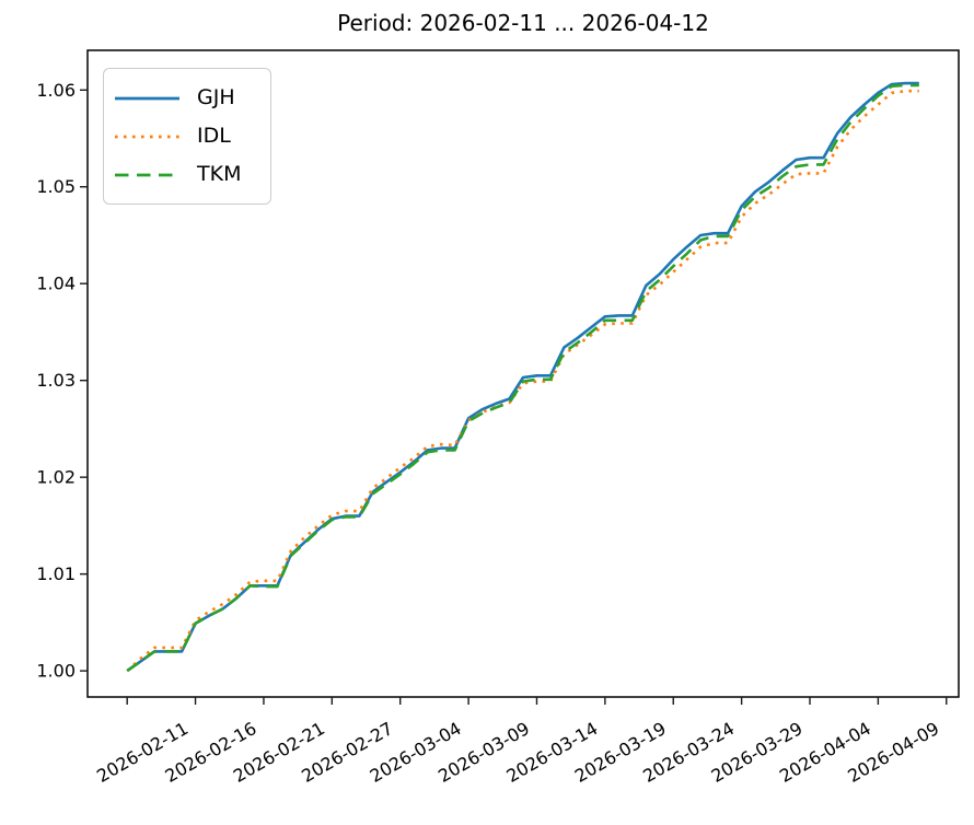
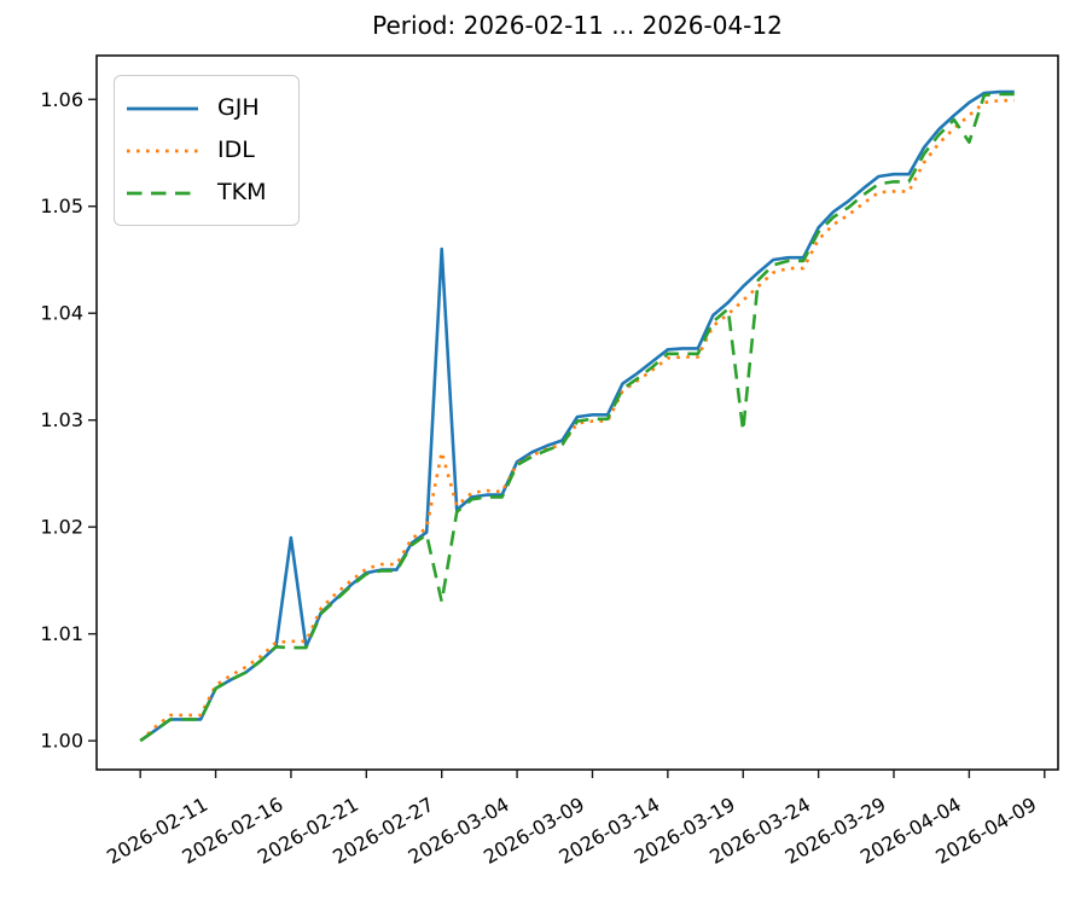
GJH/2026-02-21: 1.009 -> 1.019
GJH/2026-03-04: 1.020 -> 1.046
IDL/2026-03-04: 1.021 -> 1.027
TKM/2026-03-04: 1.020 -> 1.013
TKM/2026-03-24: 1.042 -> 1.029
TKM/2026-04-09: 1.059 -> 1.056
